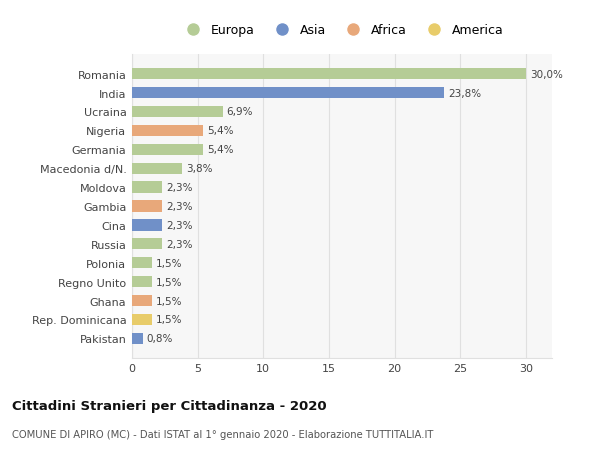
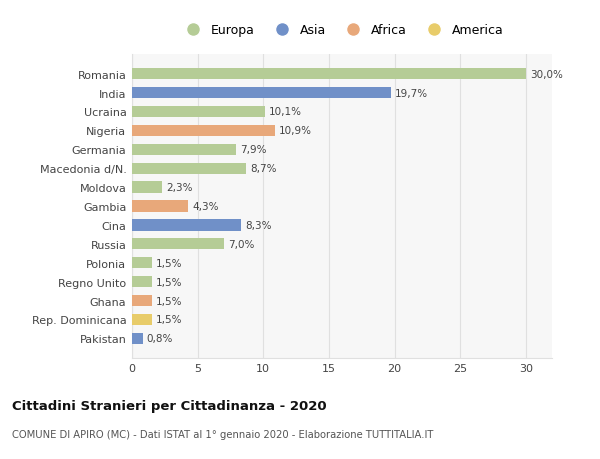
India: 23,8% -> 19,7%
Ucraina: 6,9% -> 10,1%
Nigeria: 5,4% -> 10,9%
Germania: 5,4% -> 7,9%
Macedonia d/N.: 3,8% -> 8,7%
Gambia: 2,3% -> 4,3%
Cina: 2,3% -> 8,3%
Russia: 2,3% -> 7,0%
